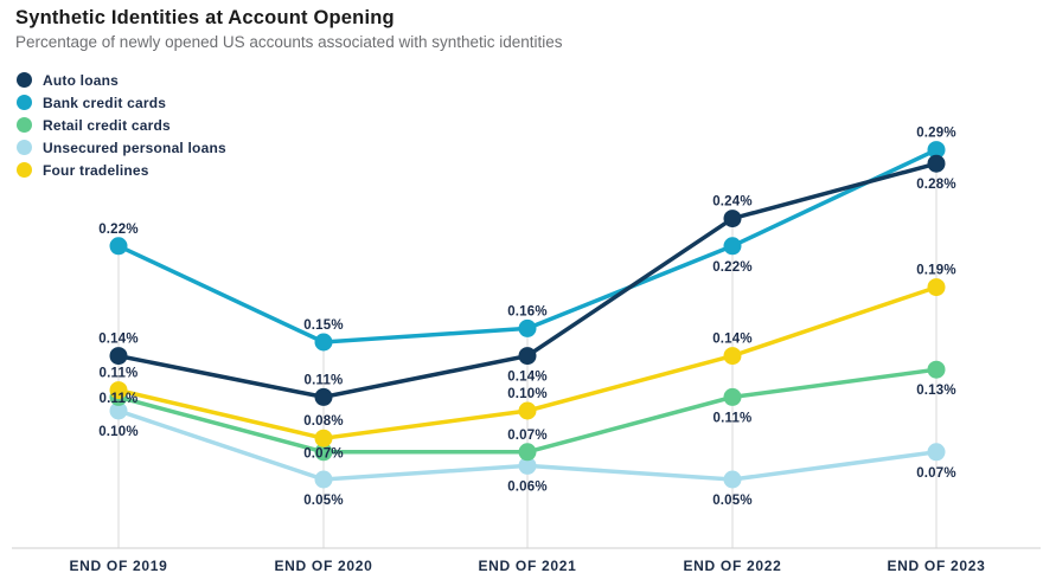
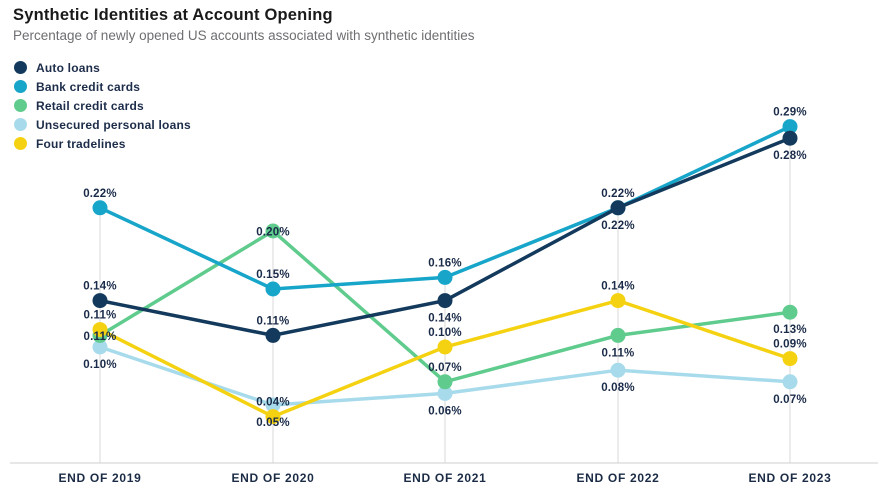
Retail credit cards/END OF 2020: 0.07% -> 0.20%
Four tradelines/END OF 2020: 0.08% -> 0.04%
Auto loans/END OF 2022: 0.24% -> 0.22%
Unsecured personal loans/END OF 2022: 0.05% -> 0.08%
Four tradelines/END OF 2023: 0.19% -> 0.09%
